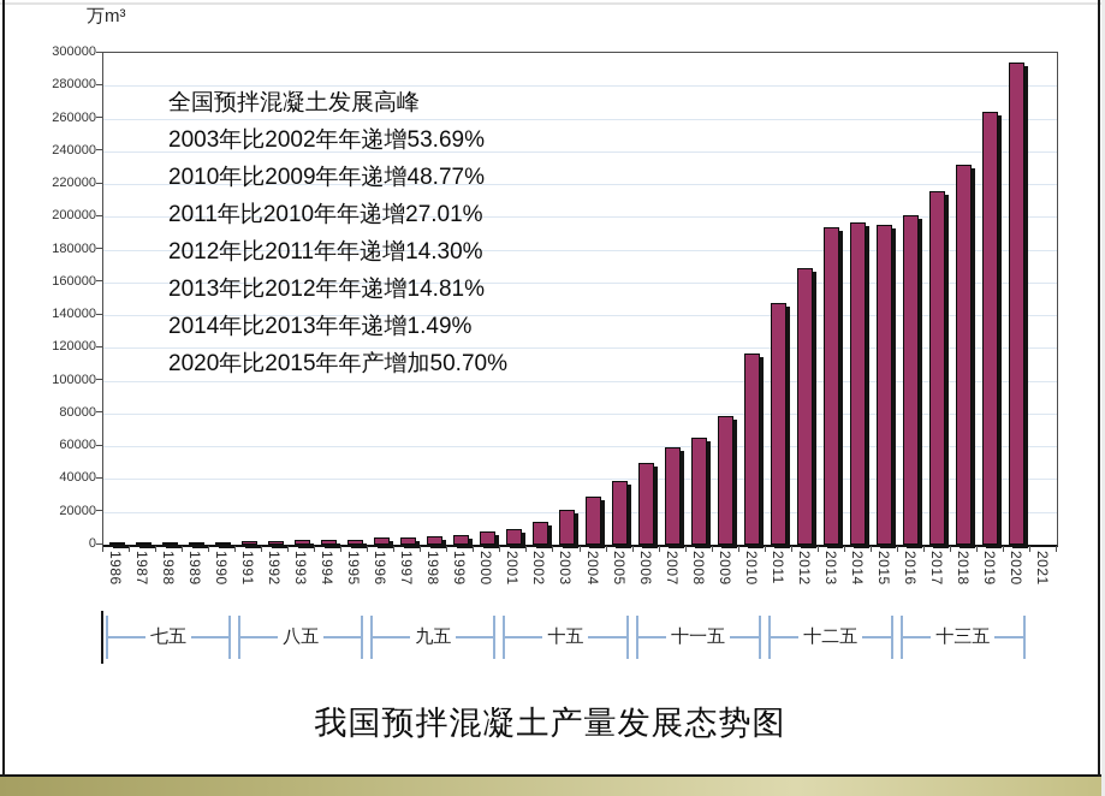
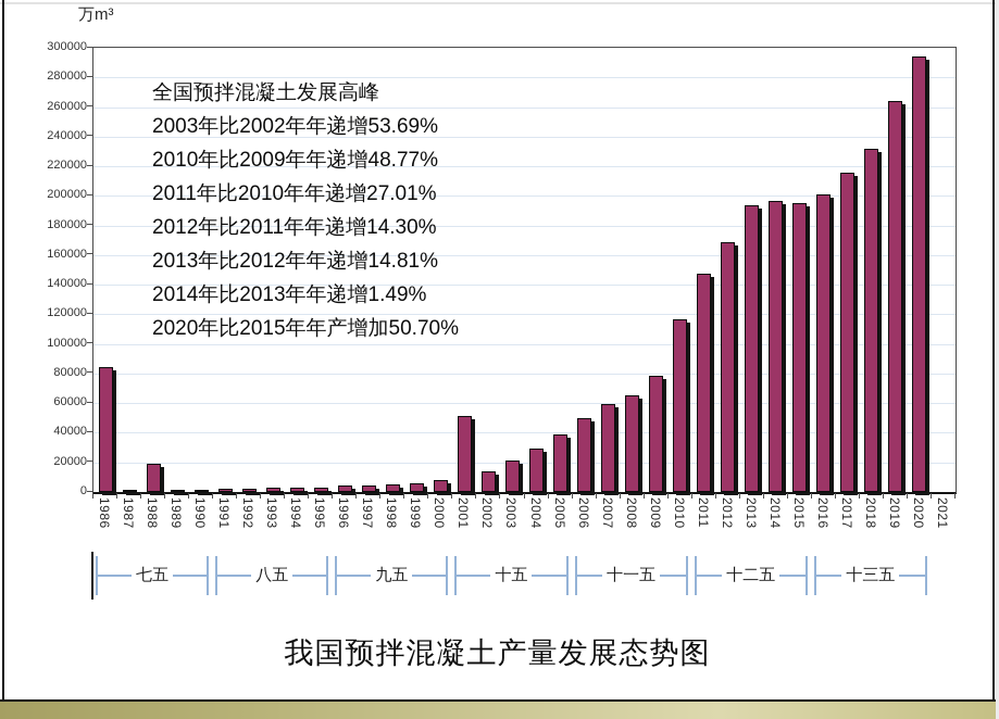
1986: 1000 -> 84000
1988: 1000 -> 19000
2001: 10000 -> 51000
